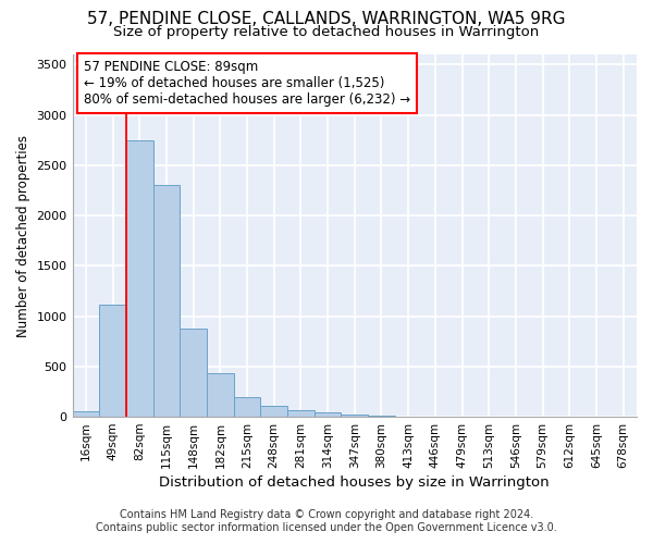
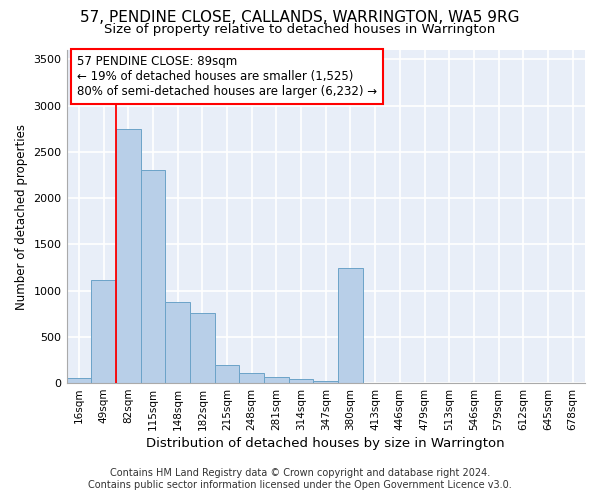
182sqm: 430 -> 760
380sqm: 10 -> 1240
